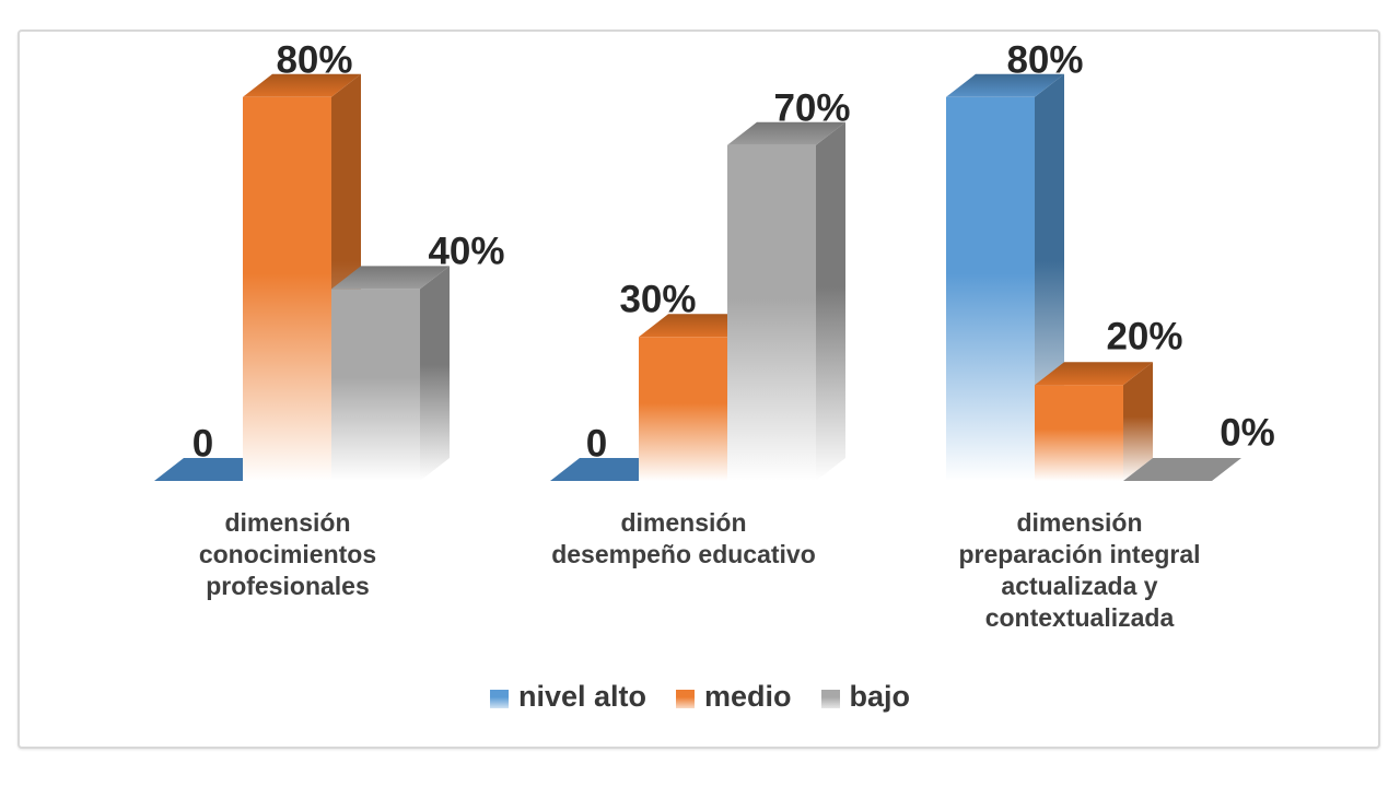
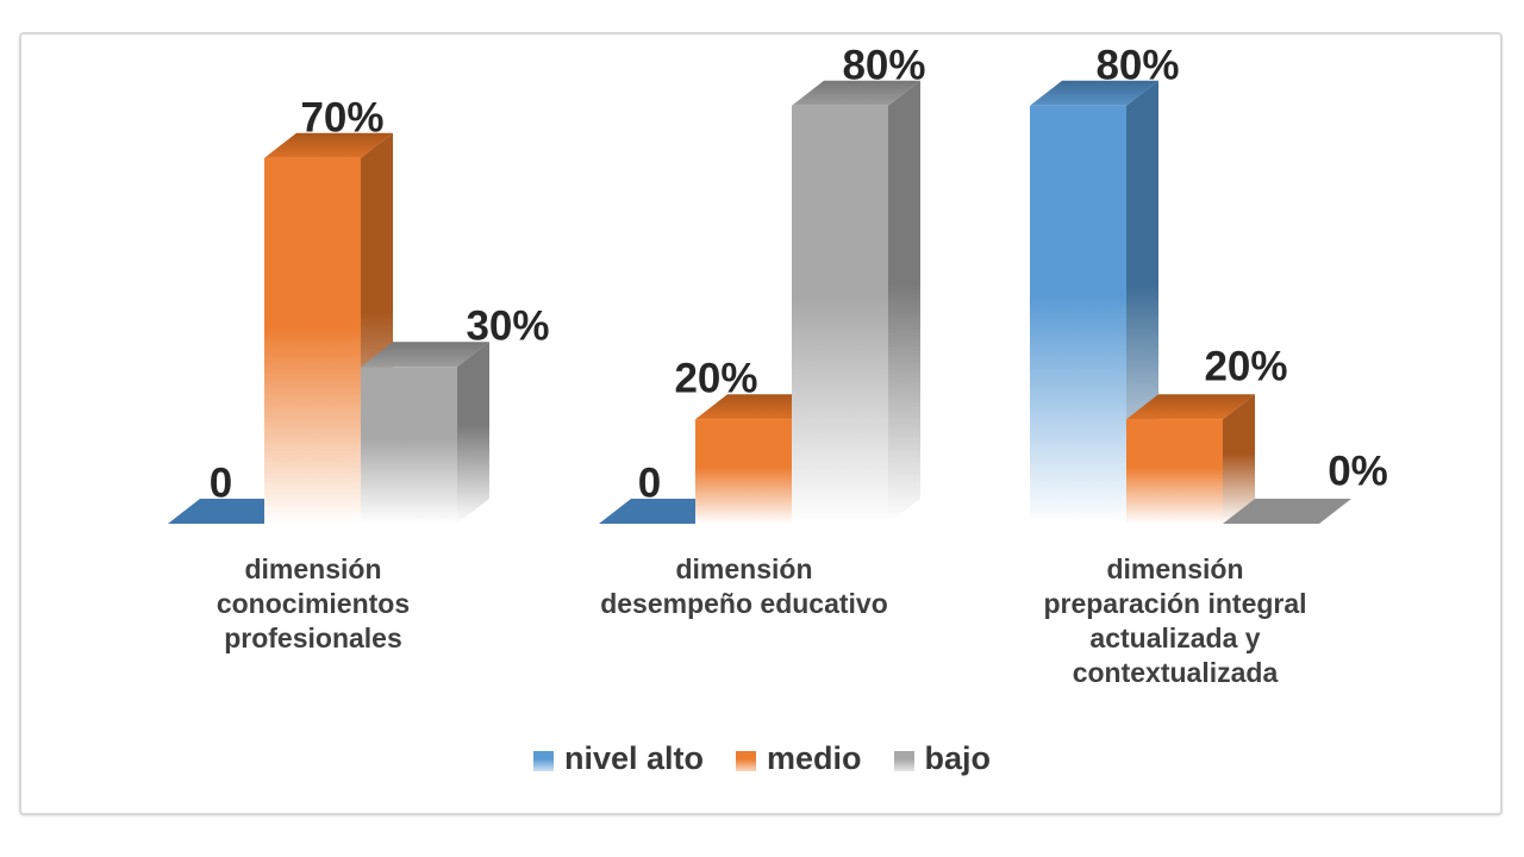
medio/dimensión conocimientos profesionales: 80% -> 70%
bajo/dimensión conocimientos profesionales: 40% -> 30%
medio/dimensión desempeño educativo: 30% -> 20%
bajo/dimensión desempeño educativo: 70% -> 80%
